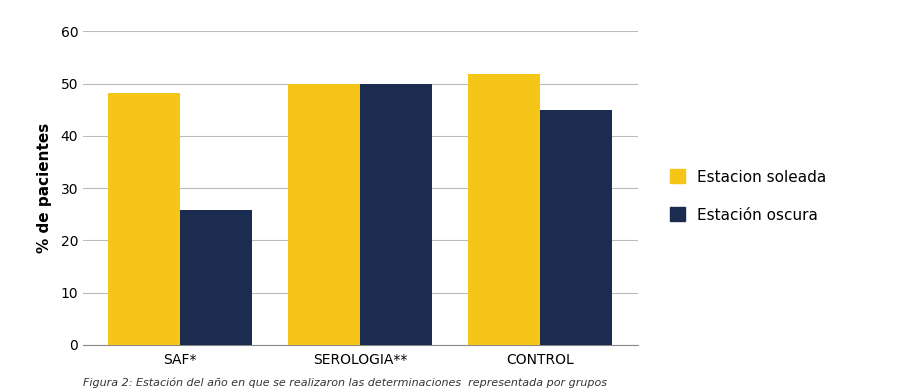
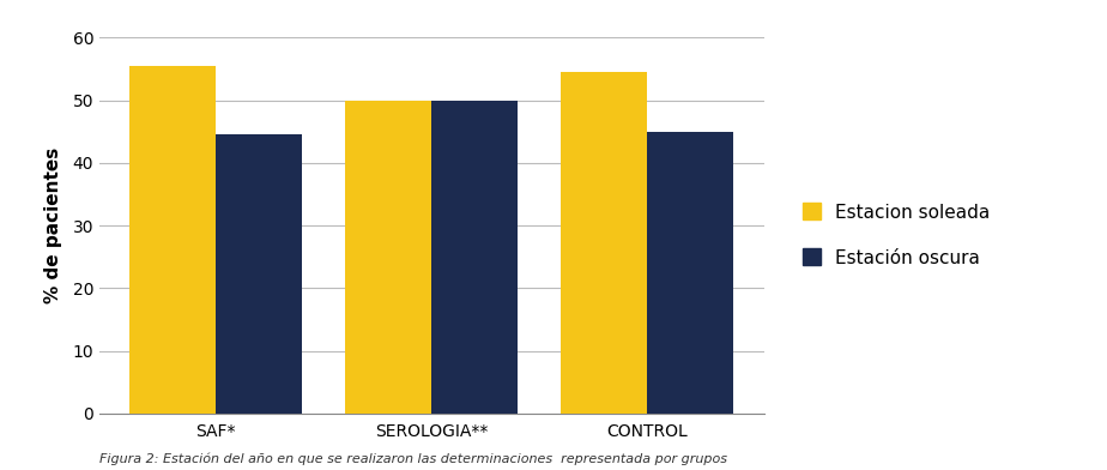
Estacion soleada/SAF*: 48.2 -> 55.5
Estación oscura/SAF*: 25.8 -> 44.5
Estacion soleada/CONTROL: 51.8 -> 54.5
